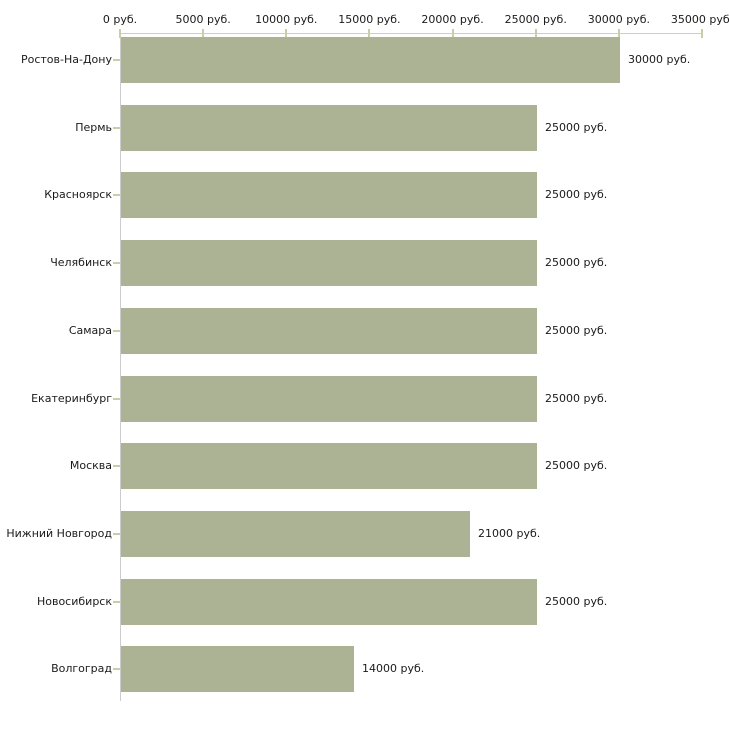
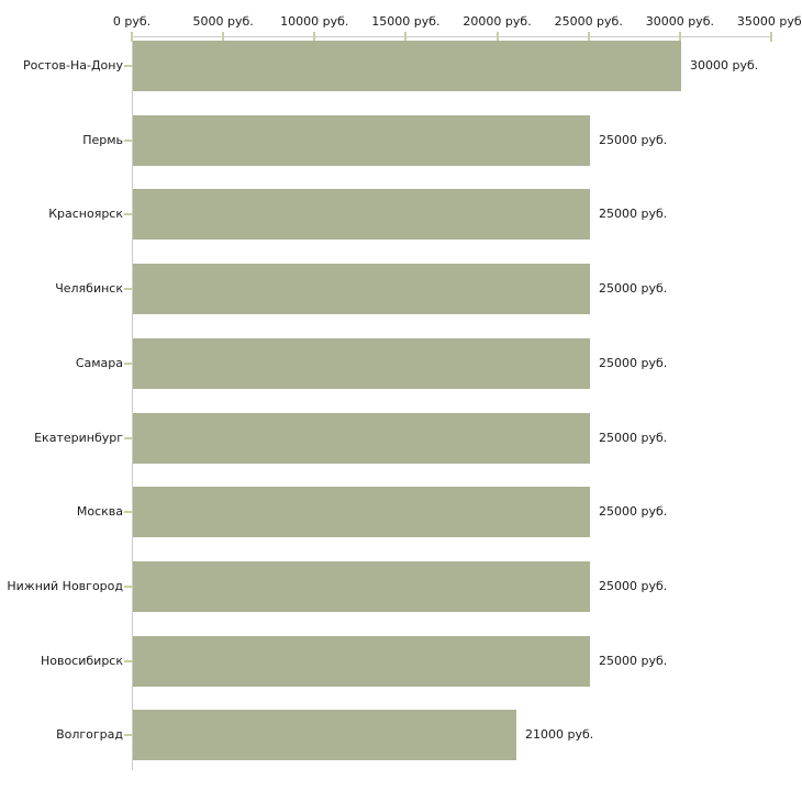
Нижний Новгород: 21000 -> 25000
Волгоград: 14000 -> 21000
